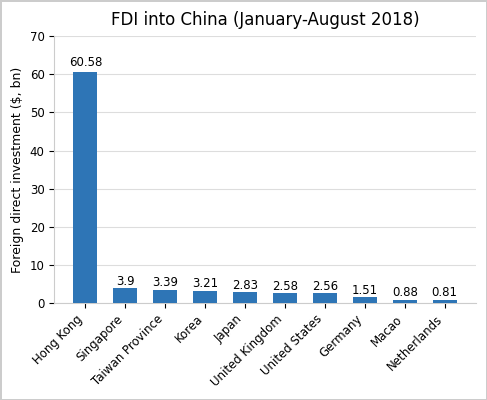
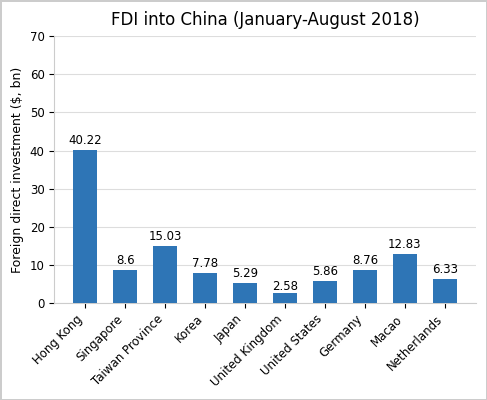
Hong Kong: 60.58 -> 40.22
Singapore: 3.9 -> 8.6
Taiwan Province: 3.39 -> 15.03
Korea: 3.21 -> 7.78
Japan: 2.83 -> 5.29
United States: 2.56 -> 5.86
Germany: 1.51 -> 8.76
Macao: 0.88 -> 12.83
Netherlands: 0.81 -> 6.33
